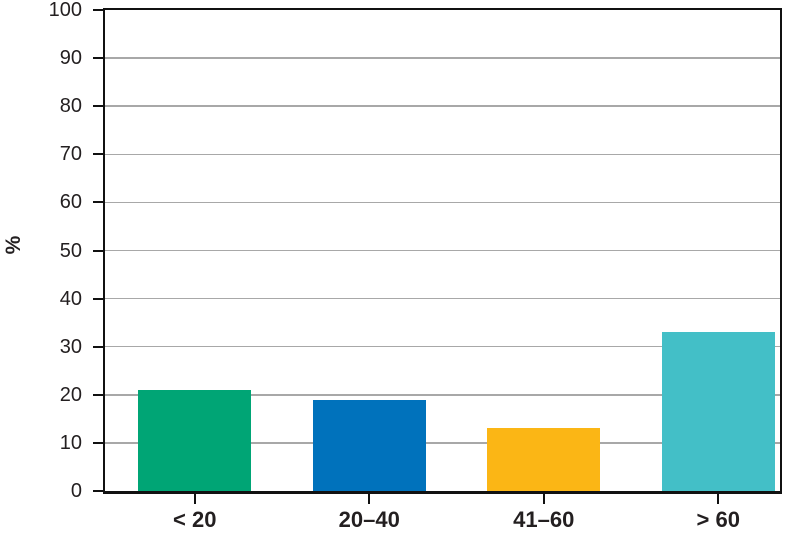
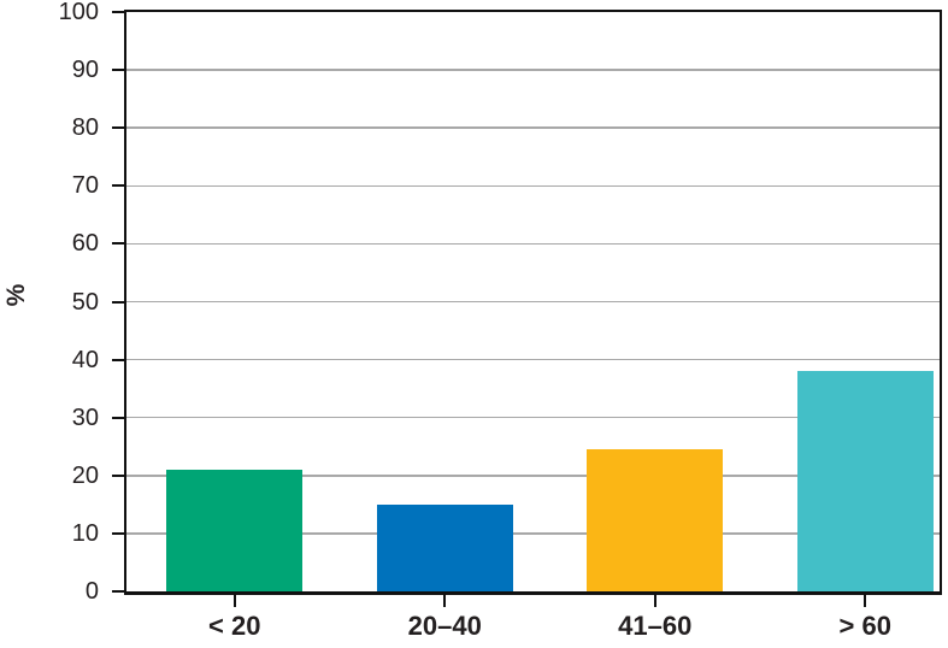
20–40: 19 -> 15
41–60: 13 -> 24
> 60: 33 -> 38
